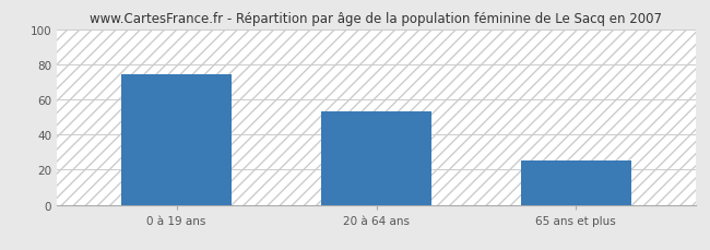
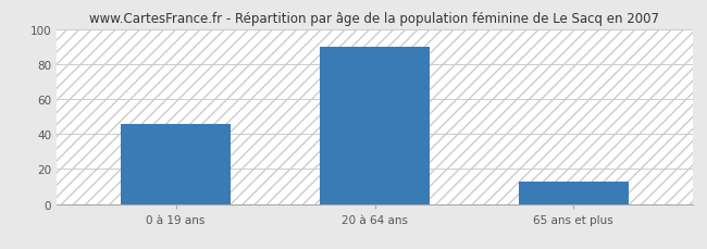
0 à 19 ans: 74 -> 46
20 à 64 ans: 53 -> 90
65 ans et plus: 25 -> 13
